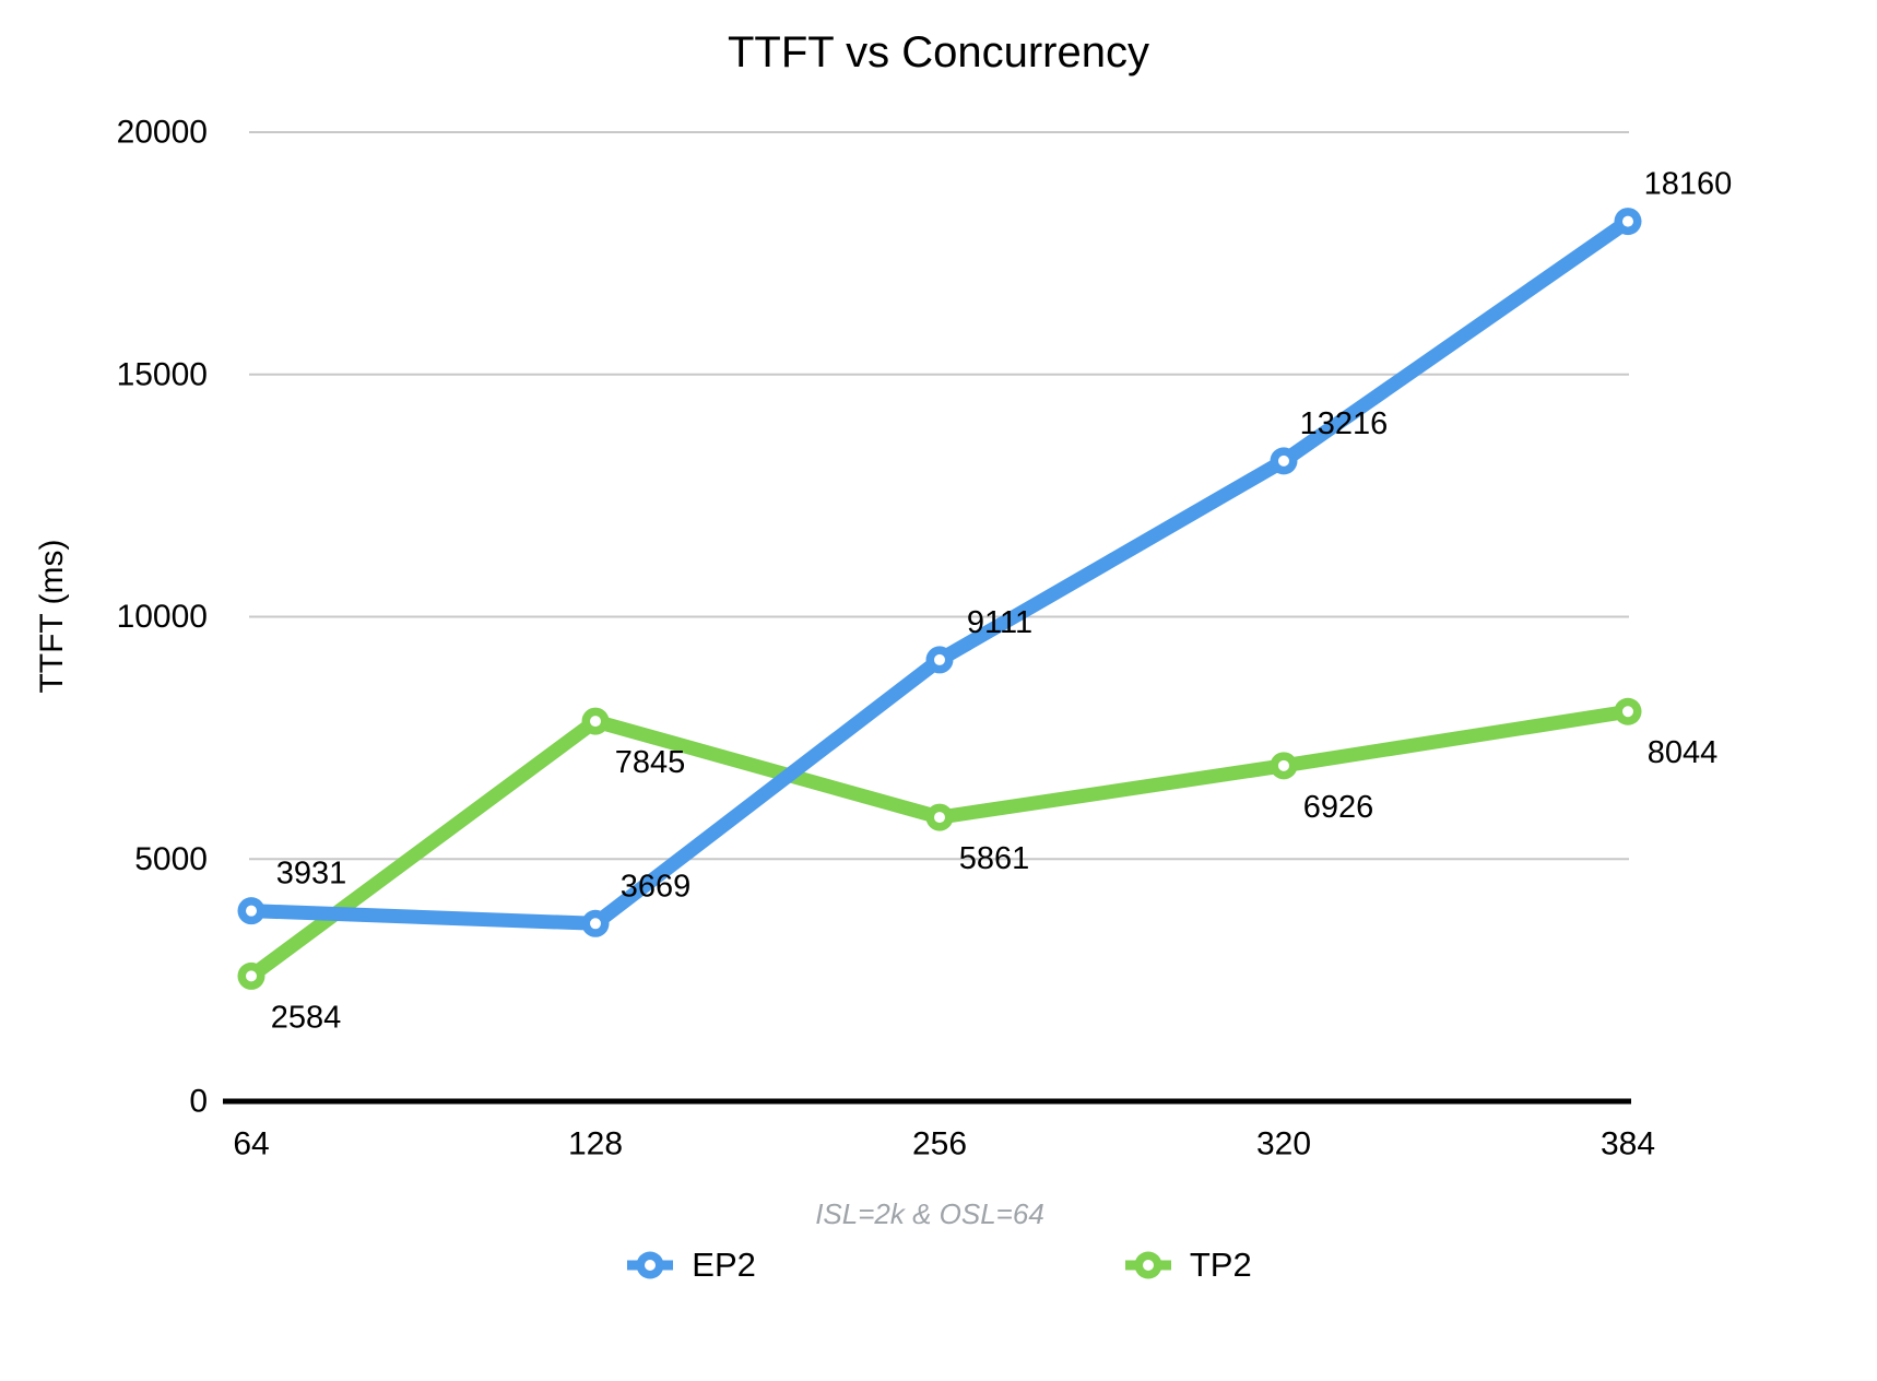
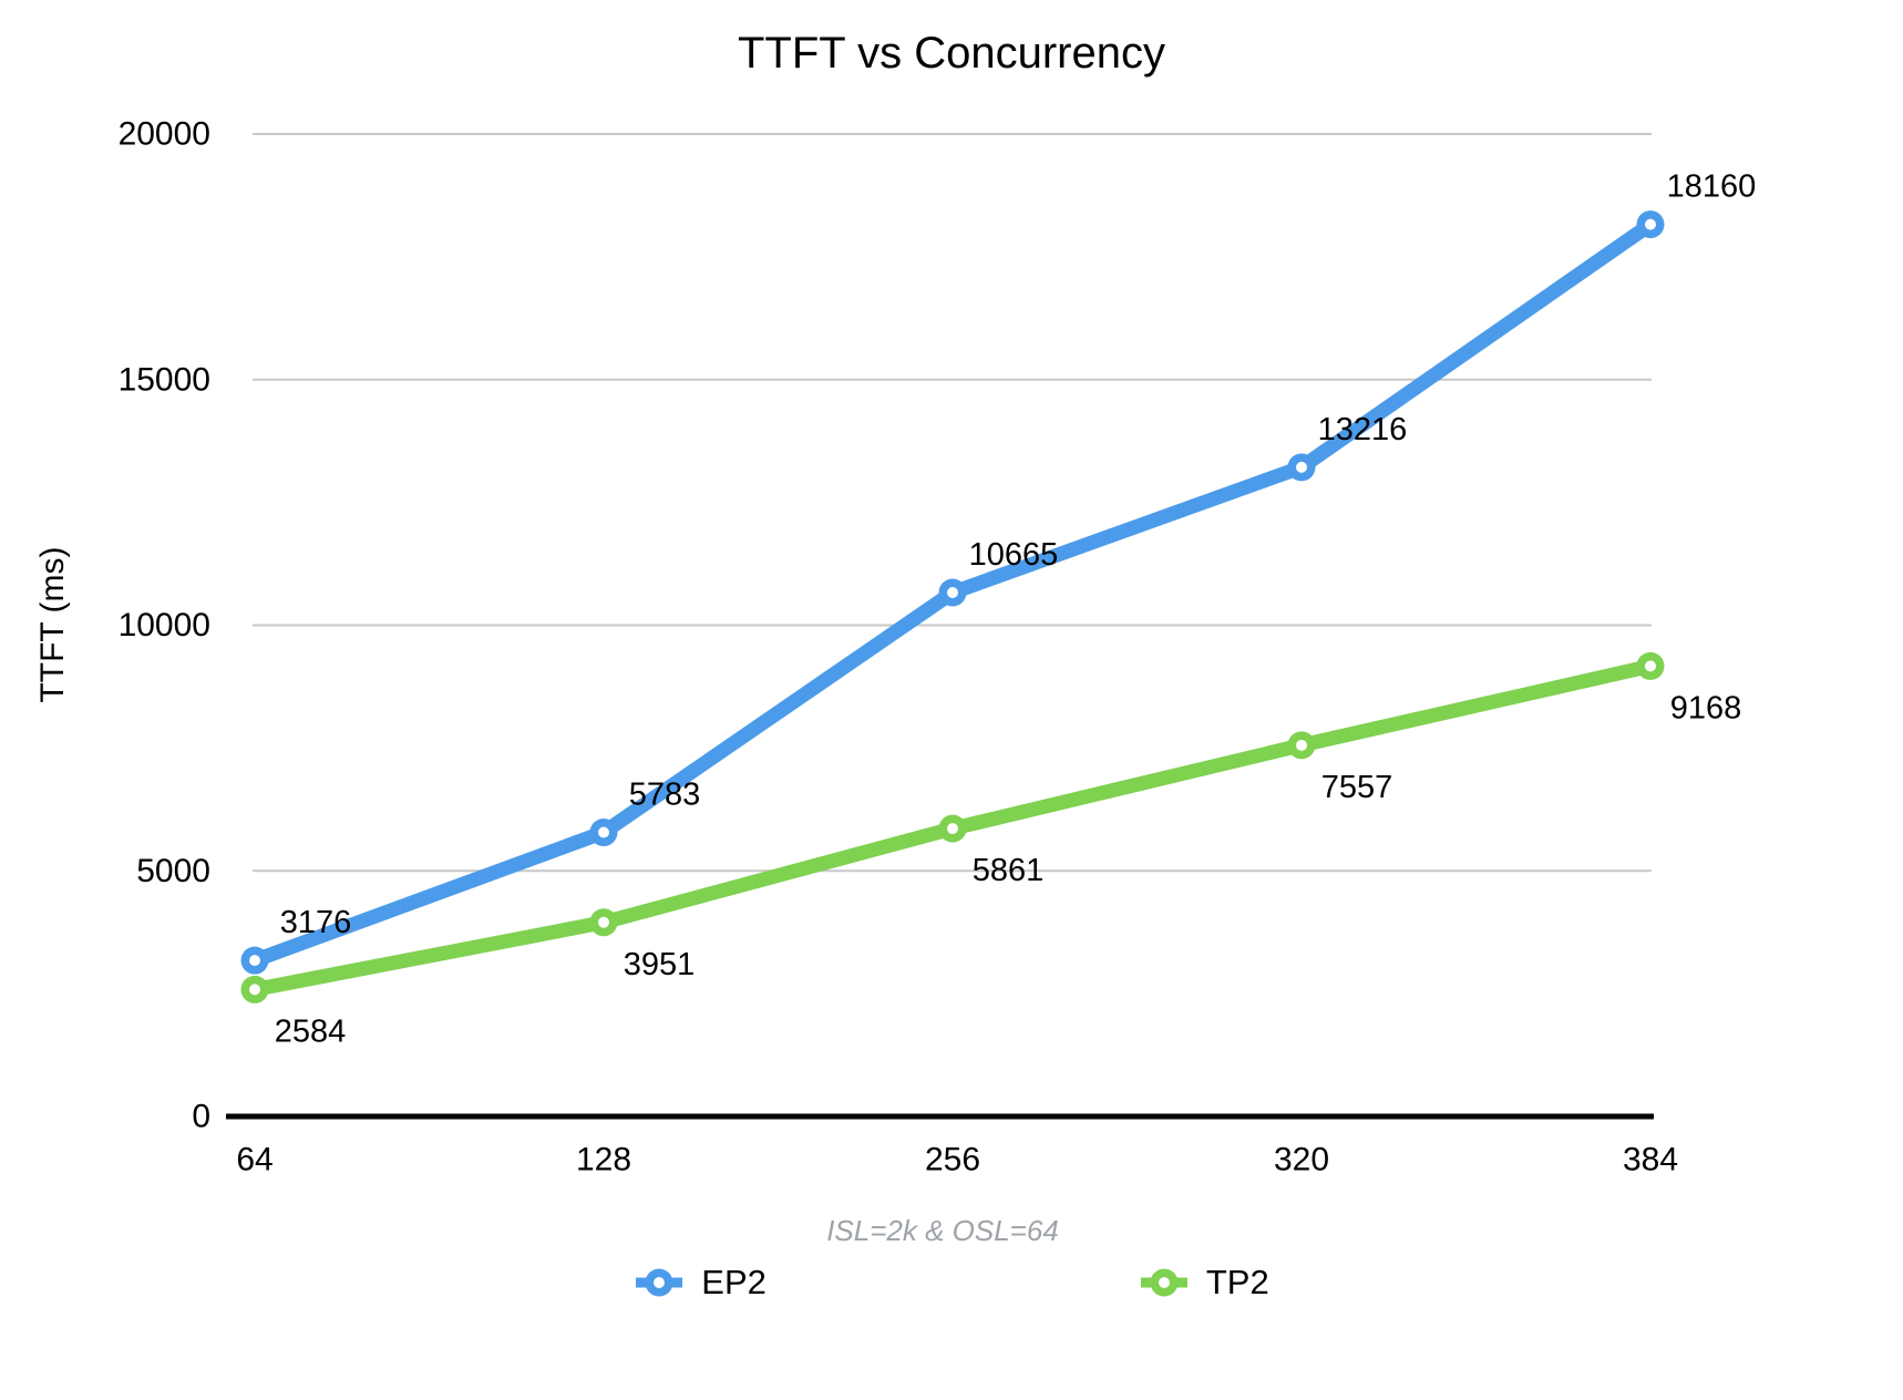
EP2/64: 3931 -> 3176
EP2/128: 3669 -> 5783
TP2/128: 7845 -> 3951
EP2/256: 9111 -> 10665
TP2/320: 6926 -> 7557
TP2/384: 8044 -> 9168
